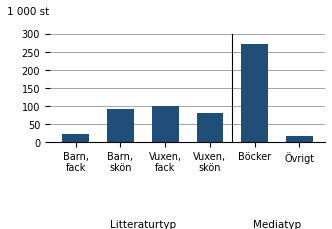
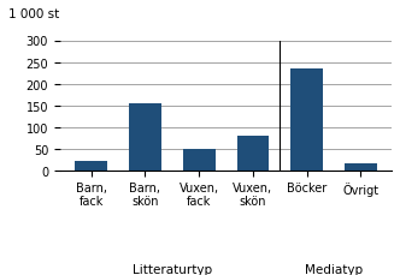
Barn, skön: 90 -> 155
Vuxen, fack: 100 -> 50
Böcker: 270 -> 235
